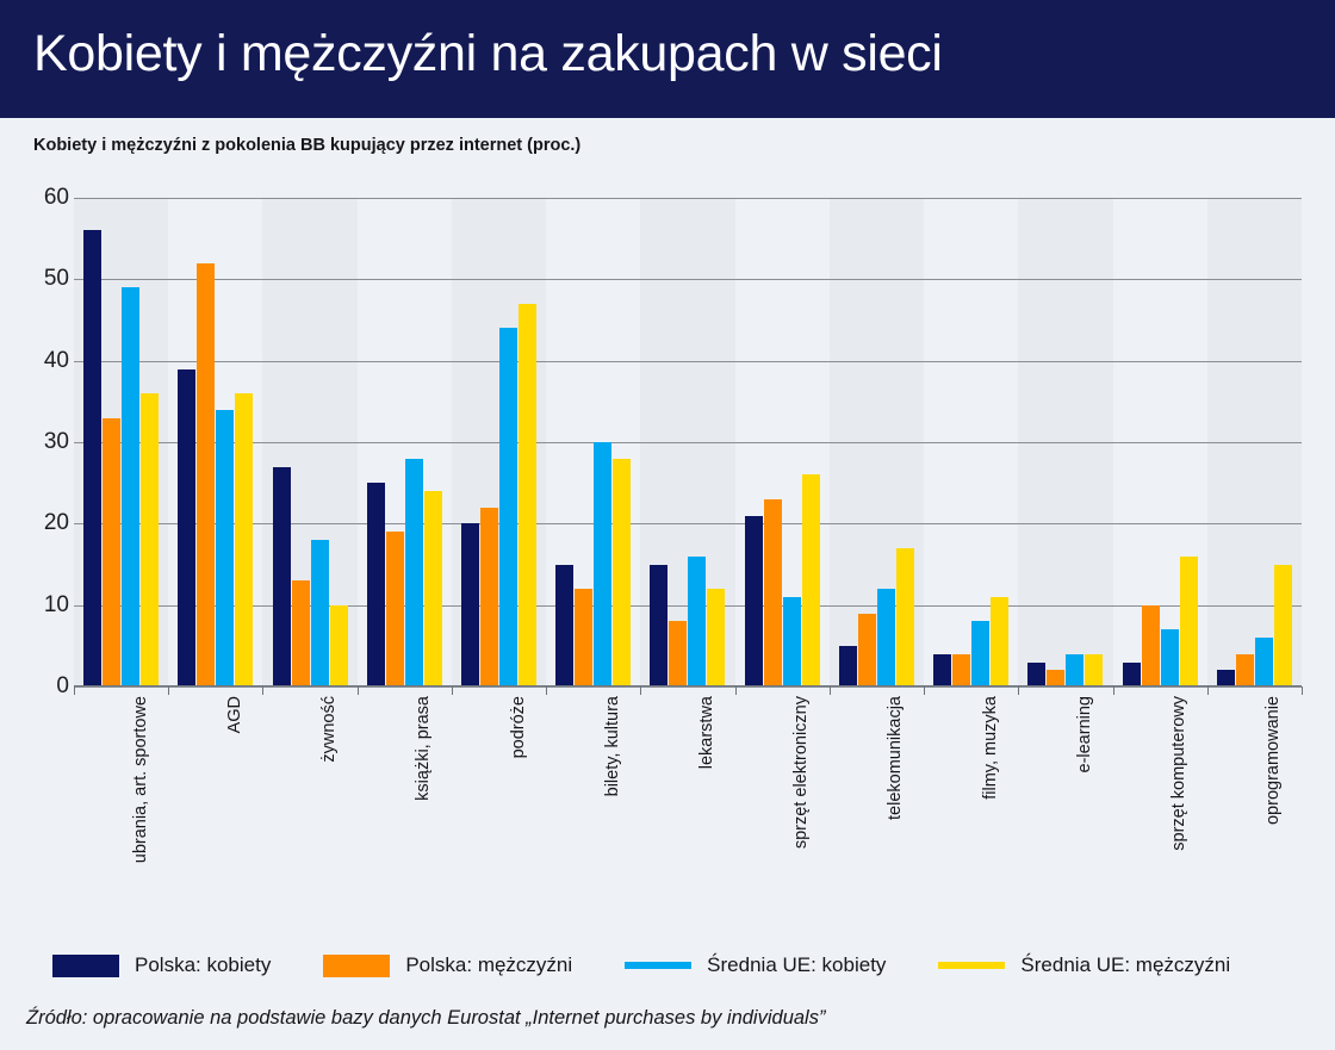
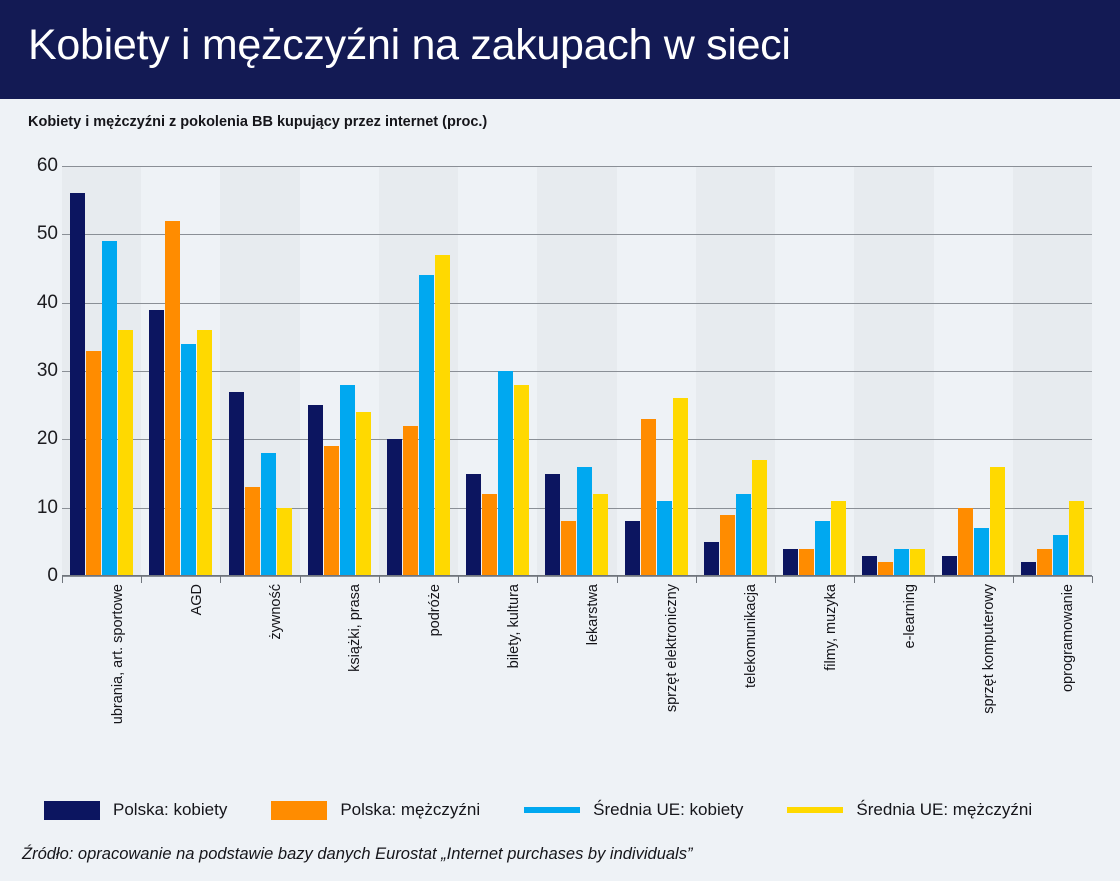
Polska: kobiety/sprzęt elektroniczny: 21 -> 8
Średnia UE: mężczyźni/oprogramowanie: 15 -> 11
